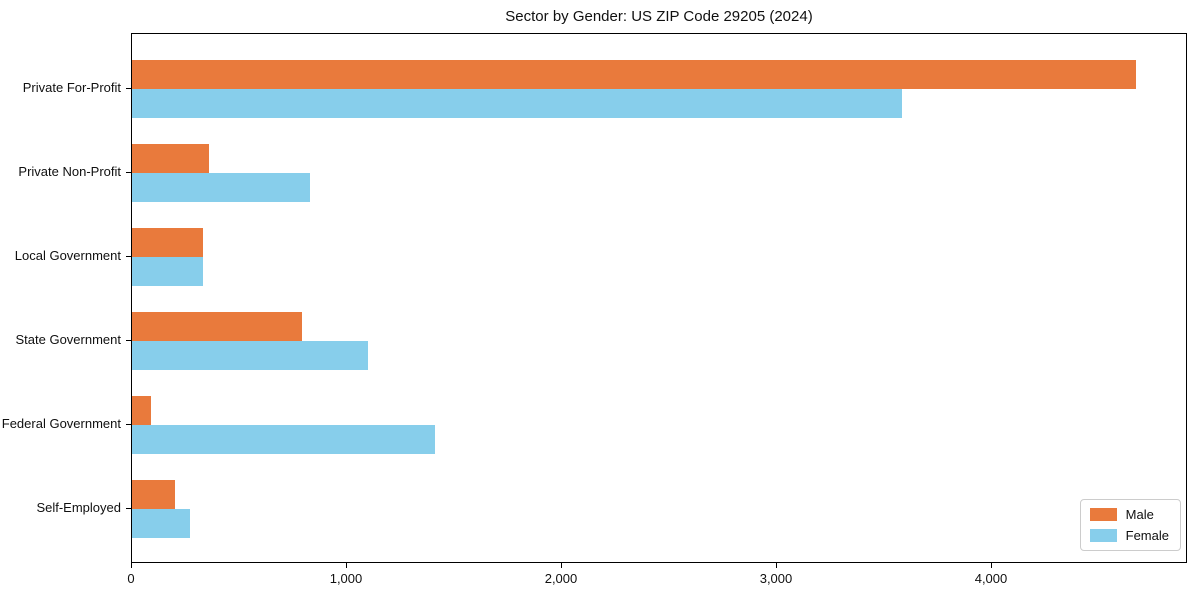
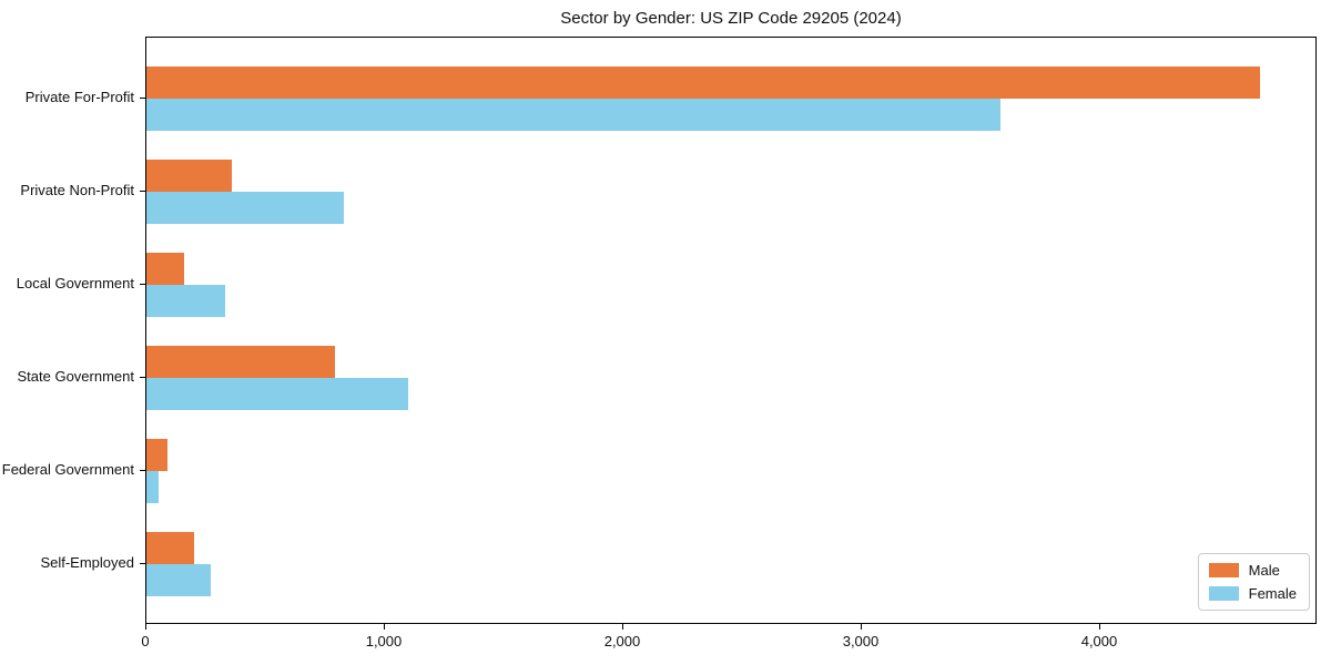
Male/Local Government: 330 -> 160
Female/Federal Government: 1410 -> 50
